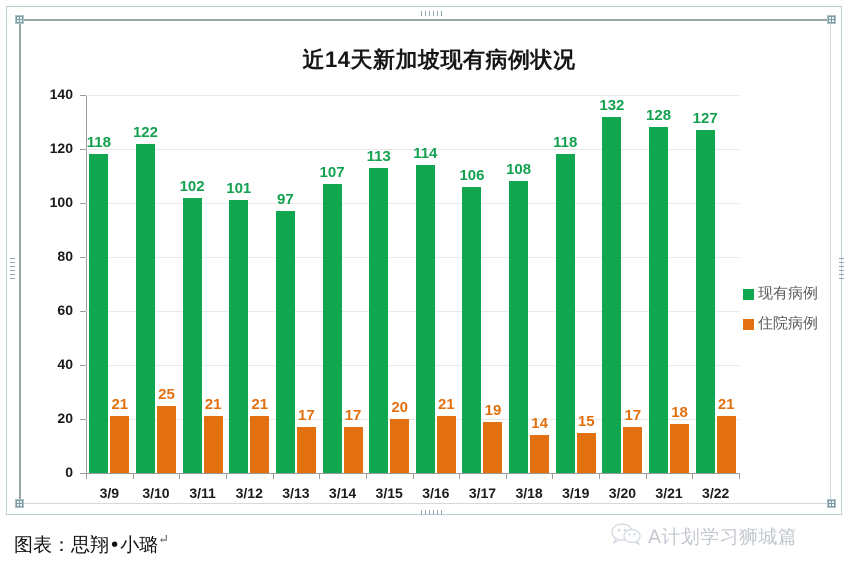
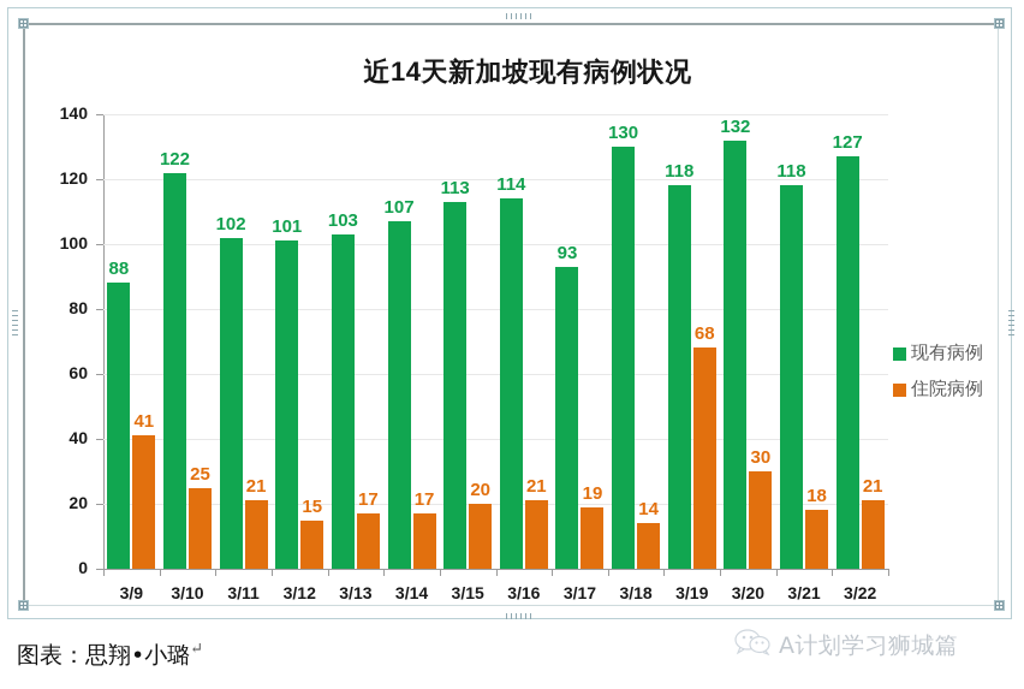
现有病例/3/9: 118 -> 88
住院病例/3/9: 21 -> 41
住院病例/3/12: 21 -> 15
现有病例/3/13: 97 -> 103
现有病例/3/17: 106 -> 93
现有病例/3/18: 108 -> 130
住院病例/3/19: 15 -> 68
住院病例/3/20: 17 -> 30
现有病例/3/21: 128 -> 118
